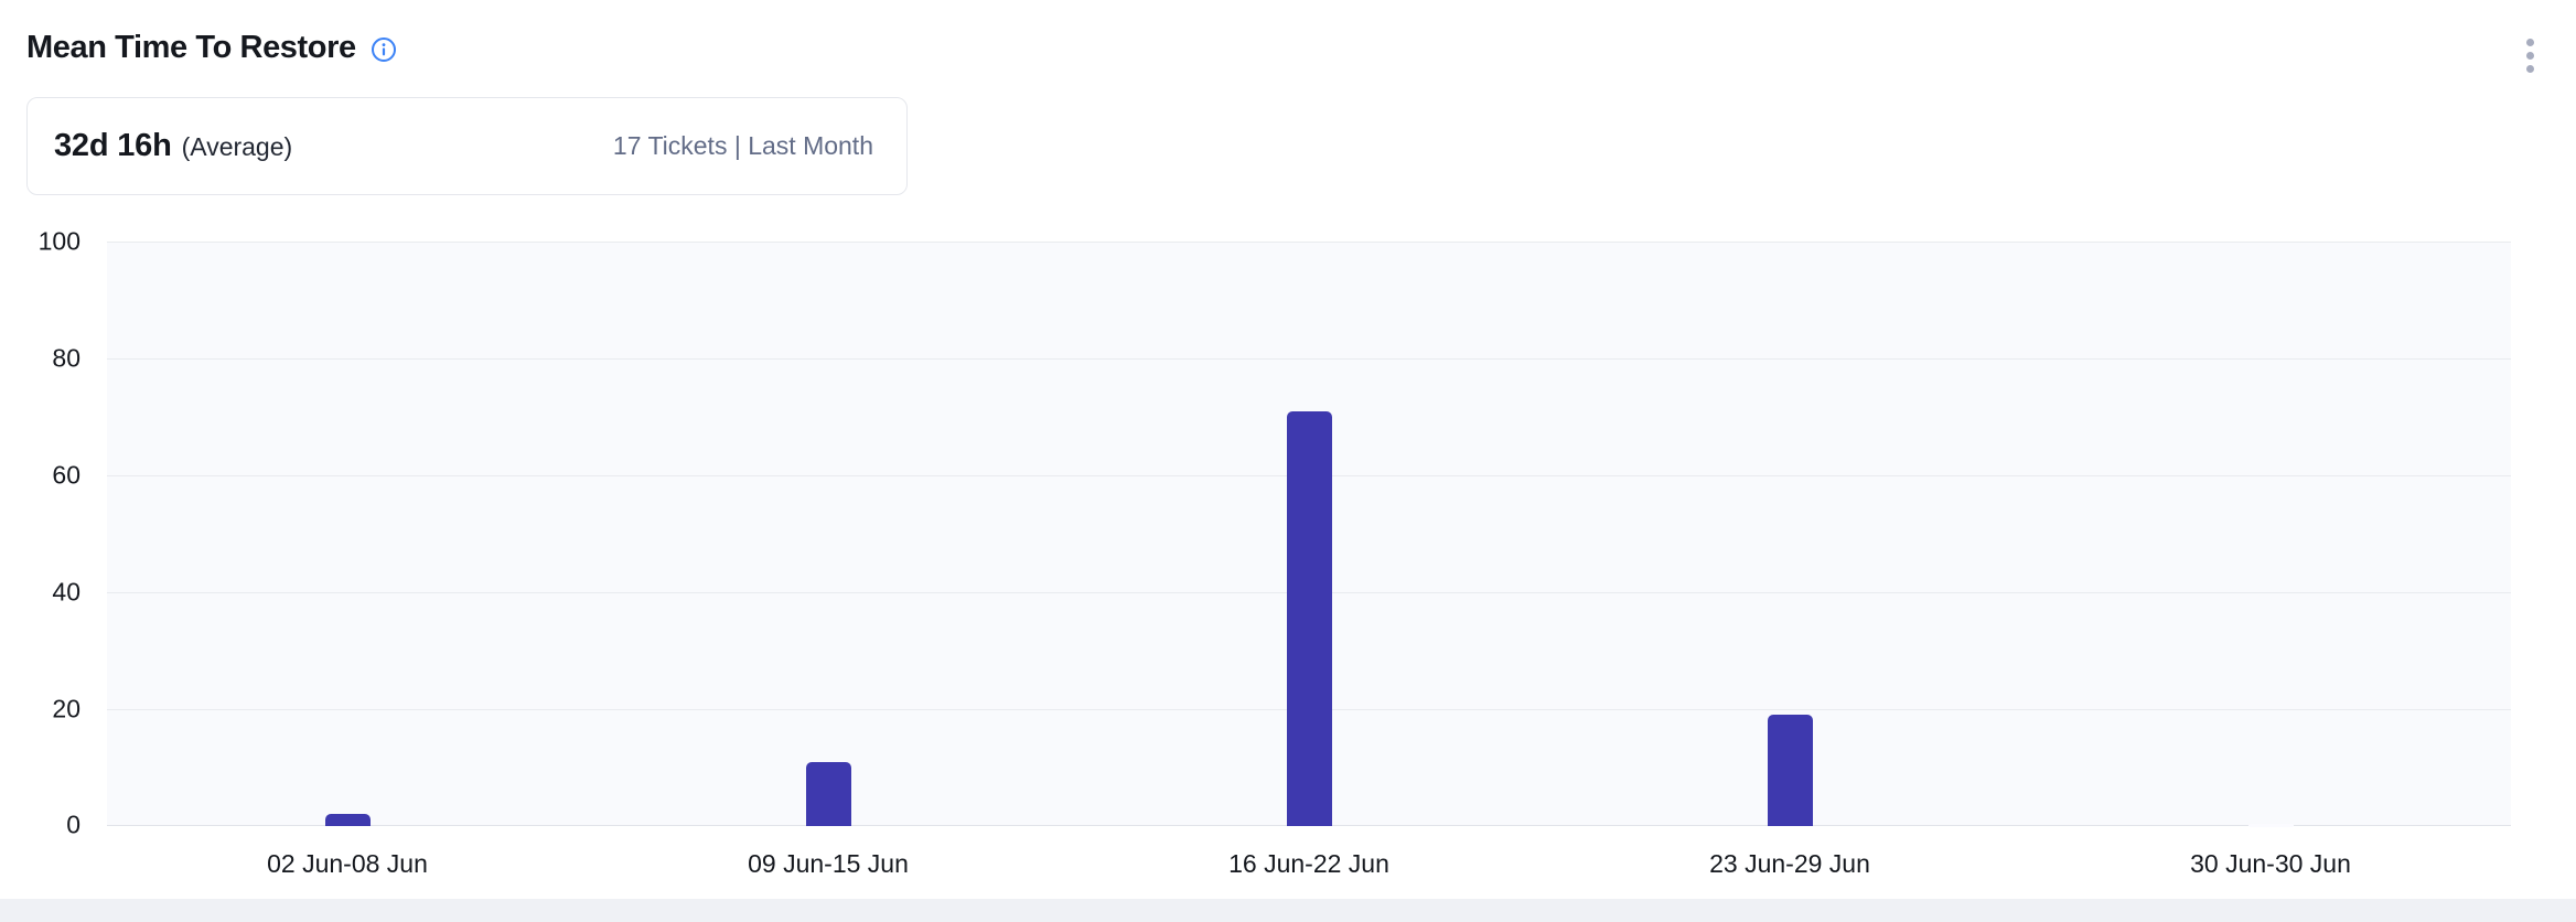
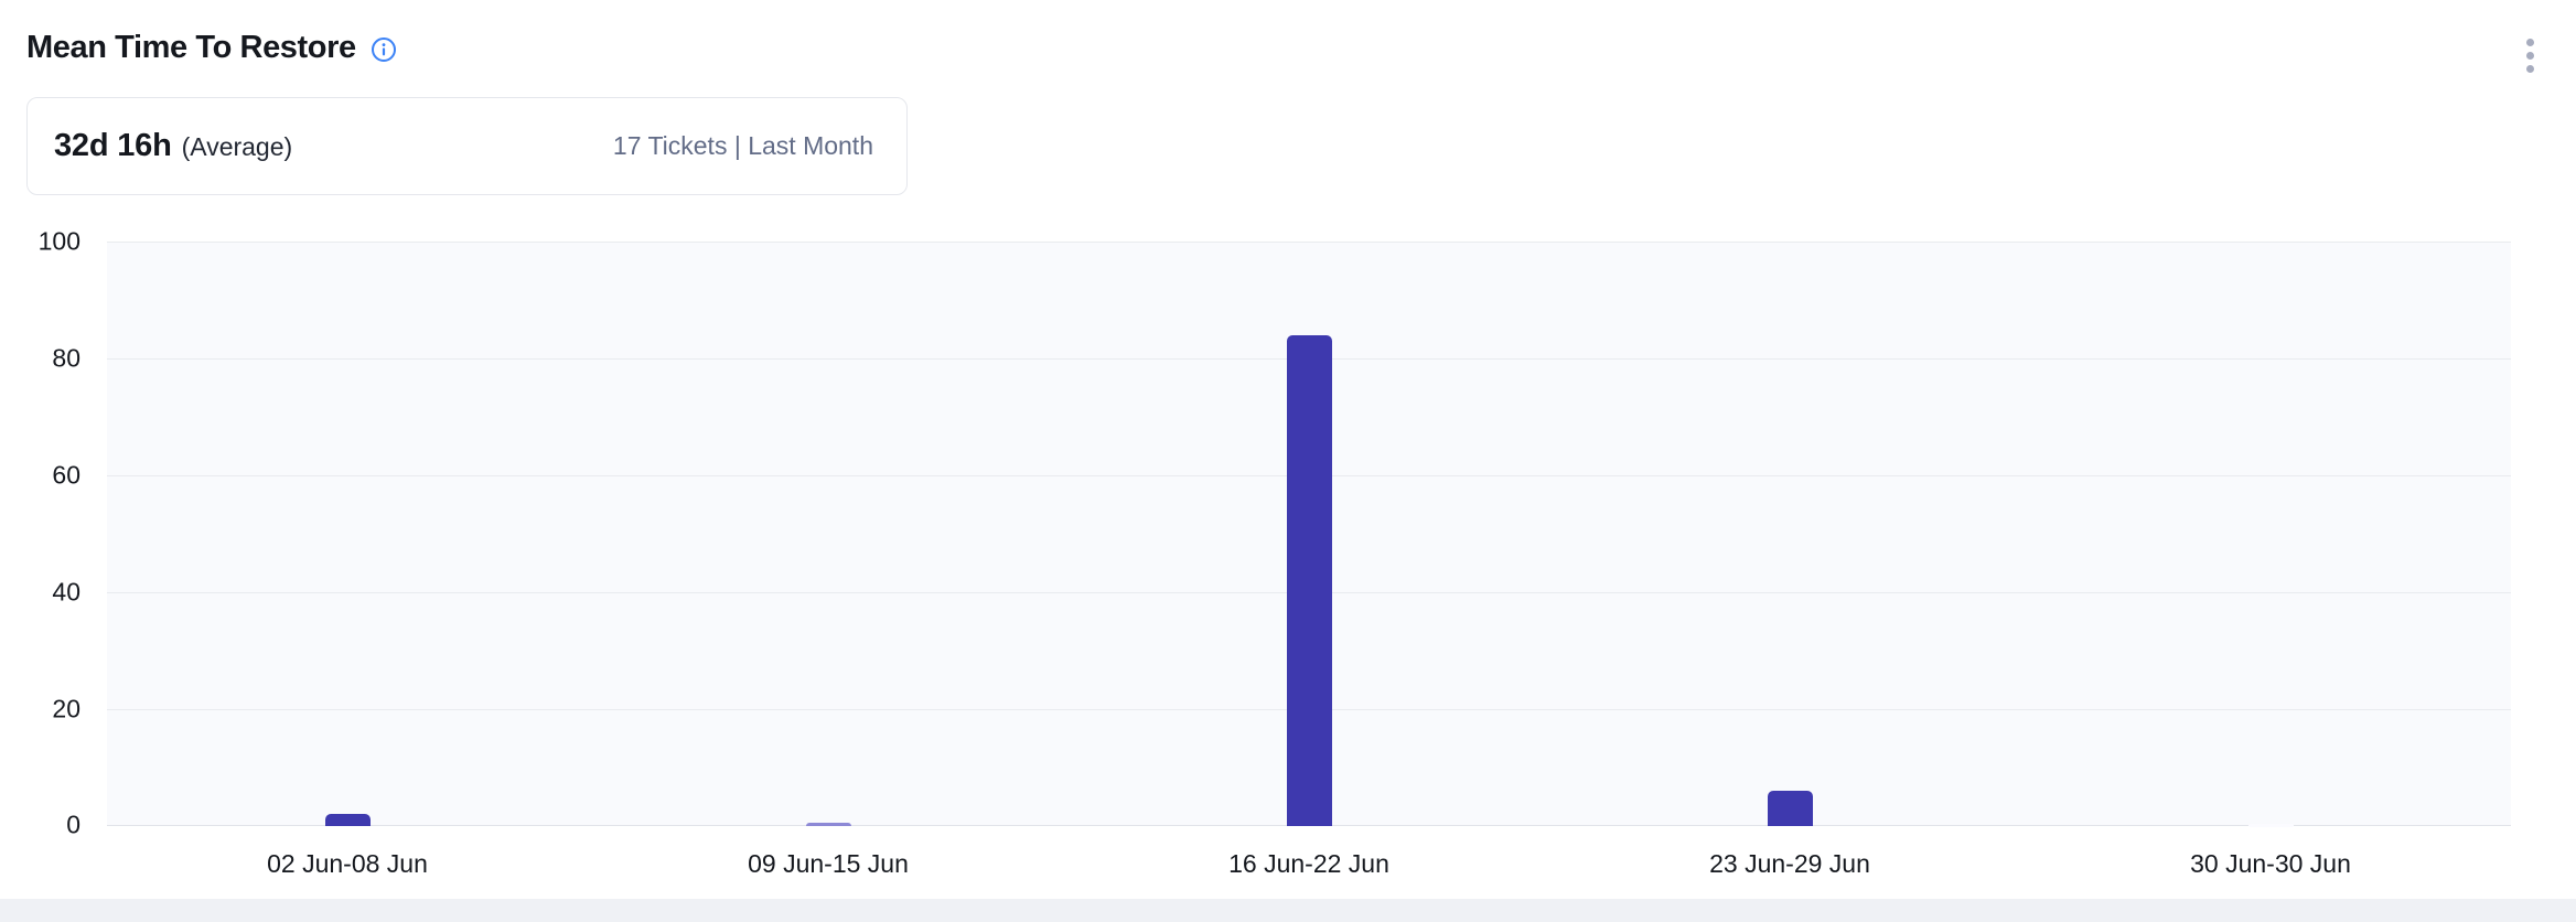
09 Jun-15 Jun: 11 -> 1
16 Jun-22 Jun: 71 -> 84
23 Jun-29 Jun: 19 -> 6
